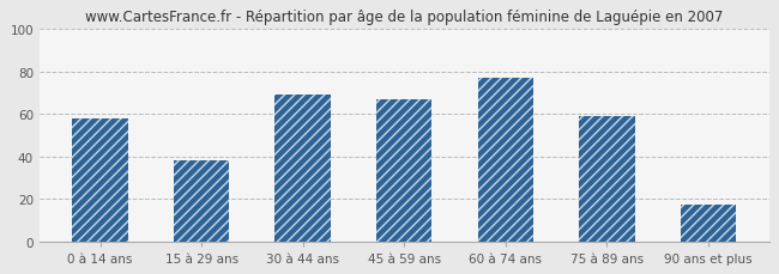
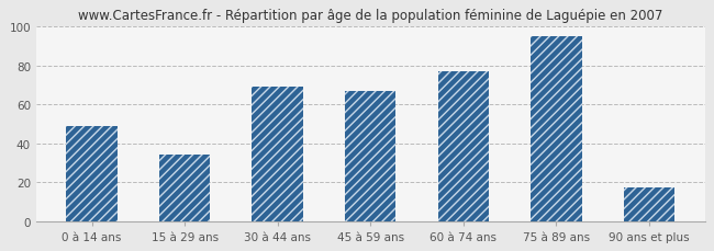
0 à 14 ans: 58 -> 49
15 à 29 ans: 38 -> 34
75 à 89 ans: 59 -> 95
